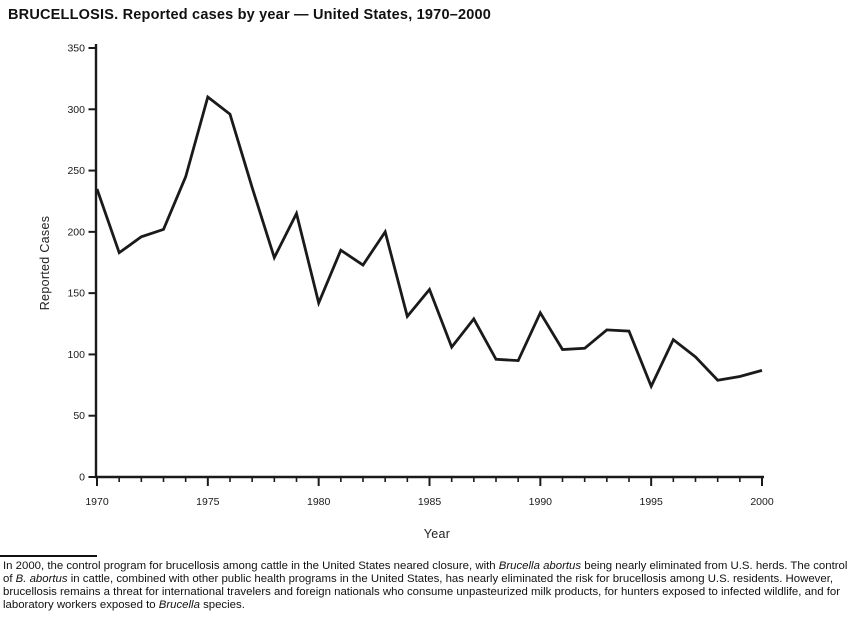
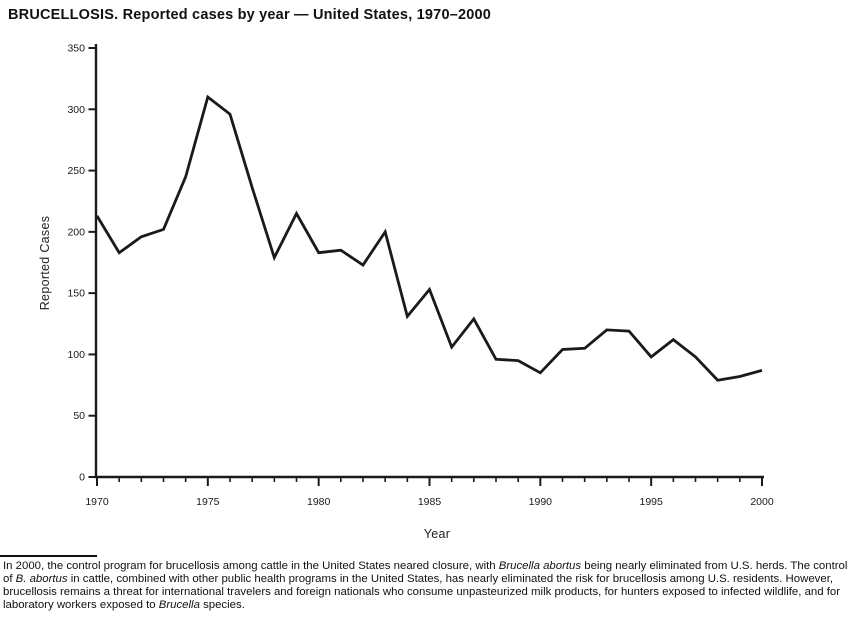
1970: 235 -> 213
1980: 142 -> 183
1990: 134 -> 85
1995: 74 -> 98
